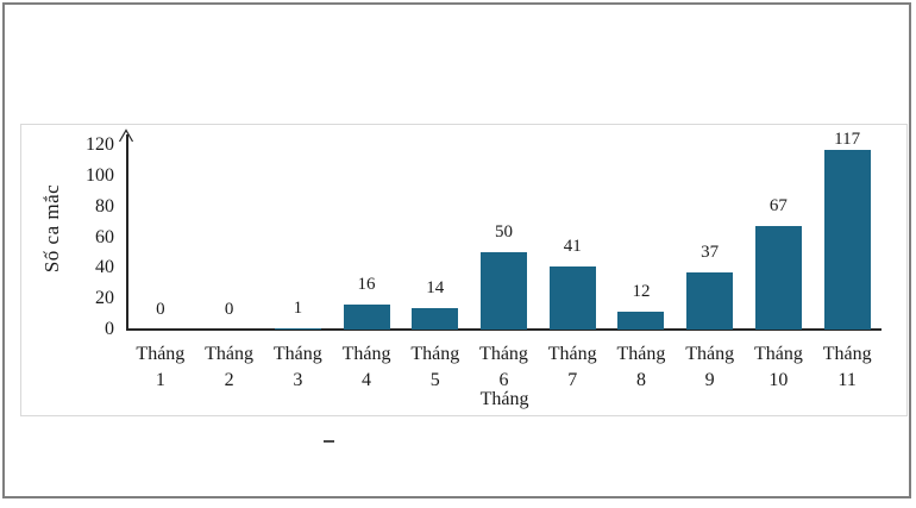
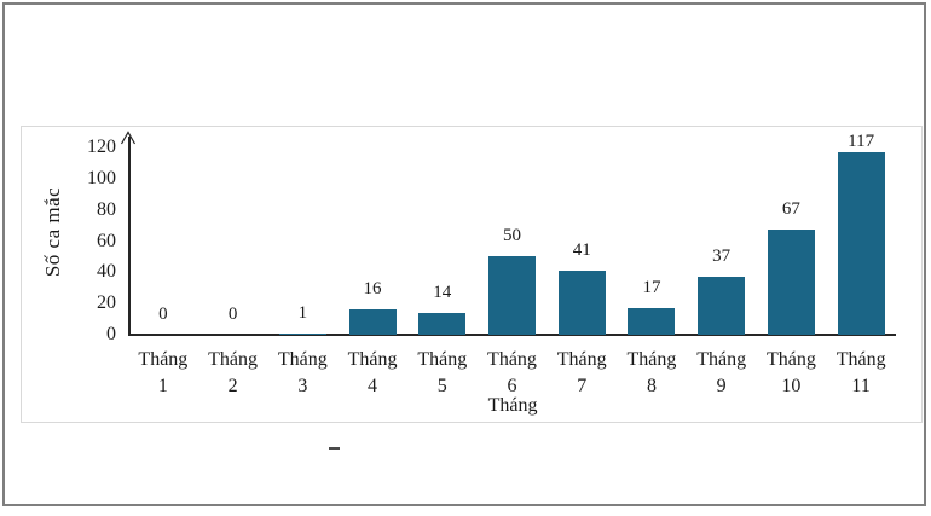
Tháng 8: 12 -> 17
